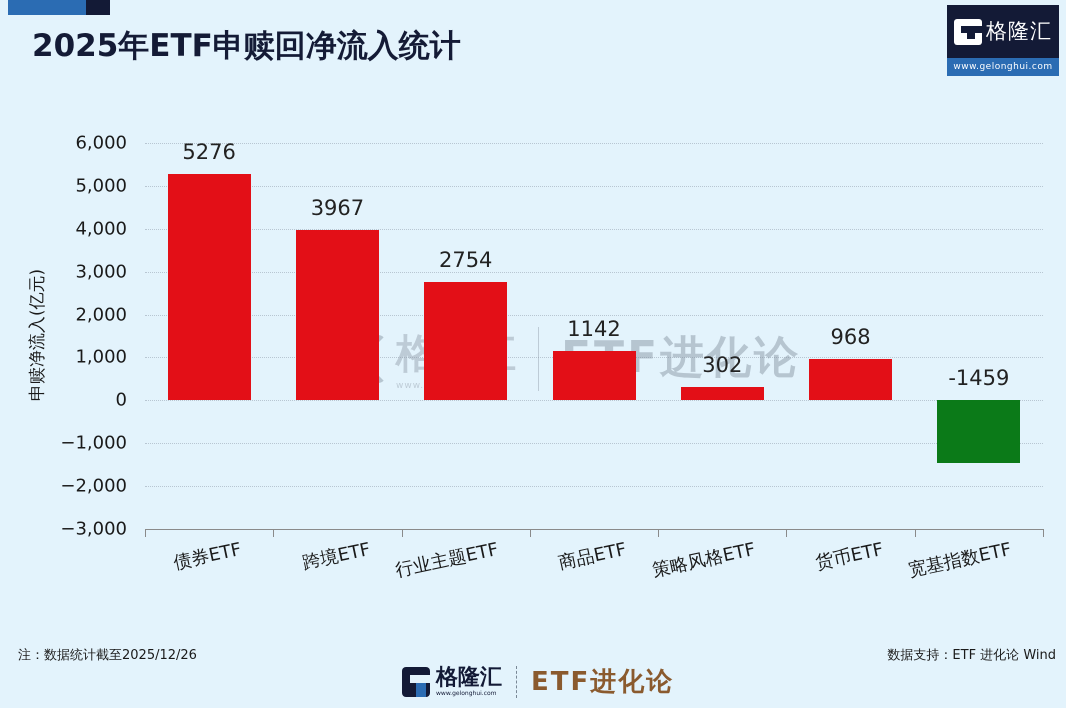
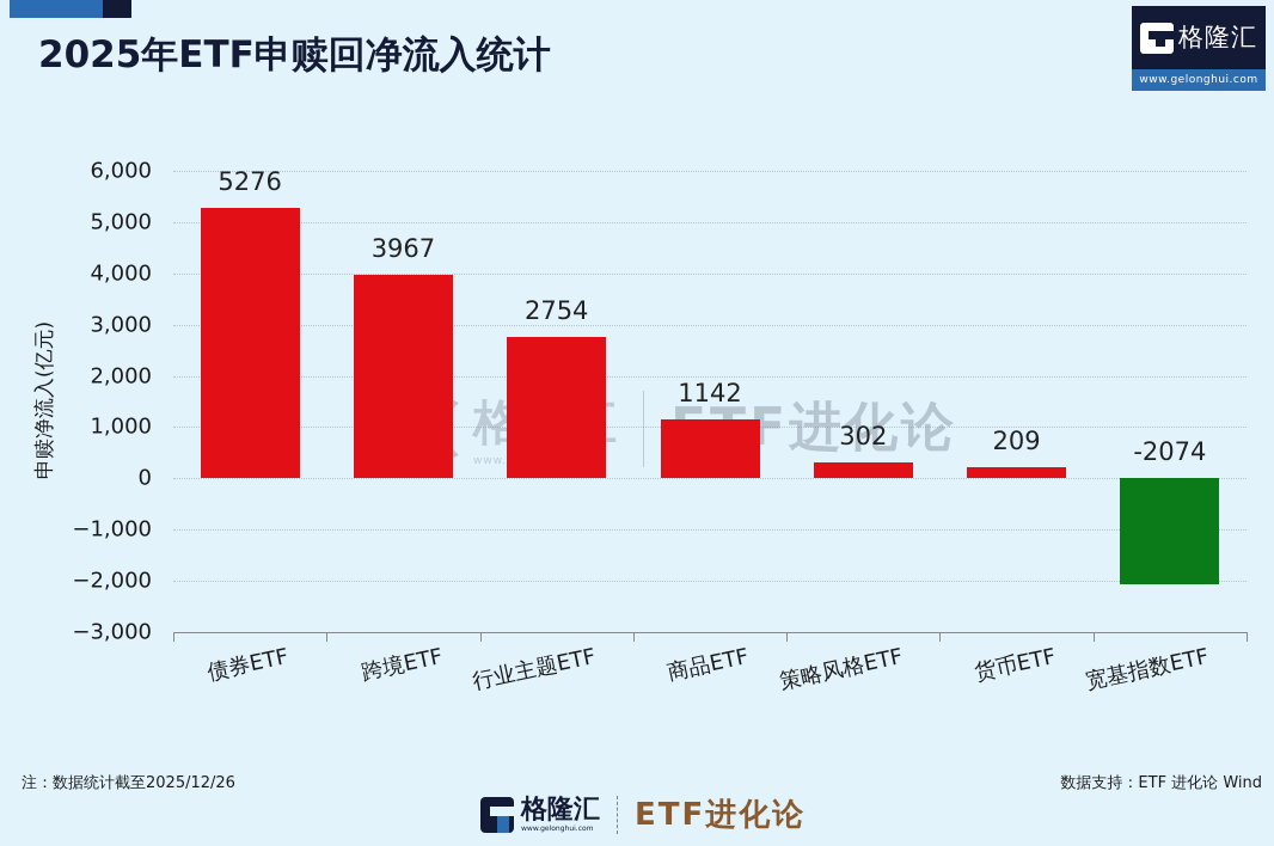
货币ETF: 968 -> 209
宽基指数ETF: -1459 -> -2074
